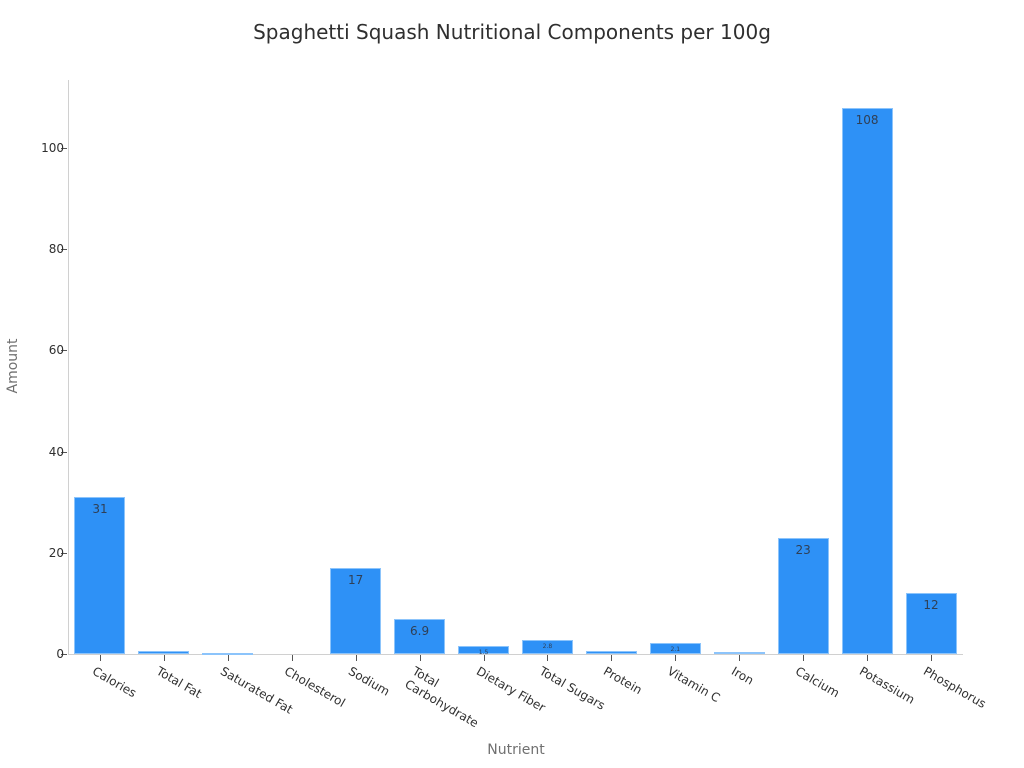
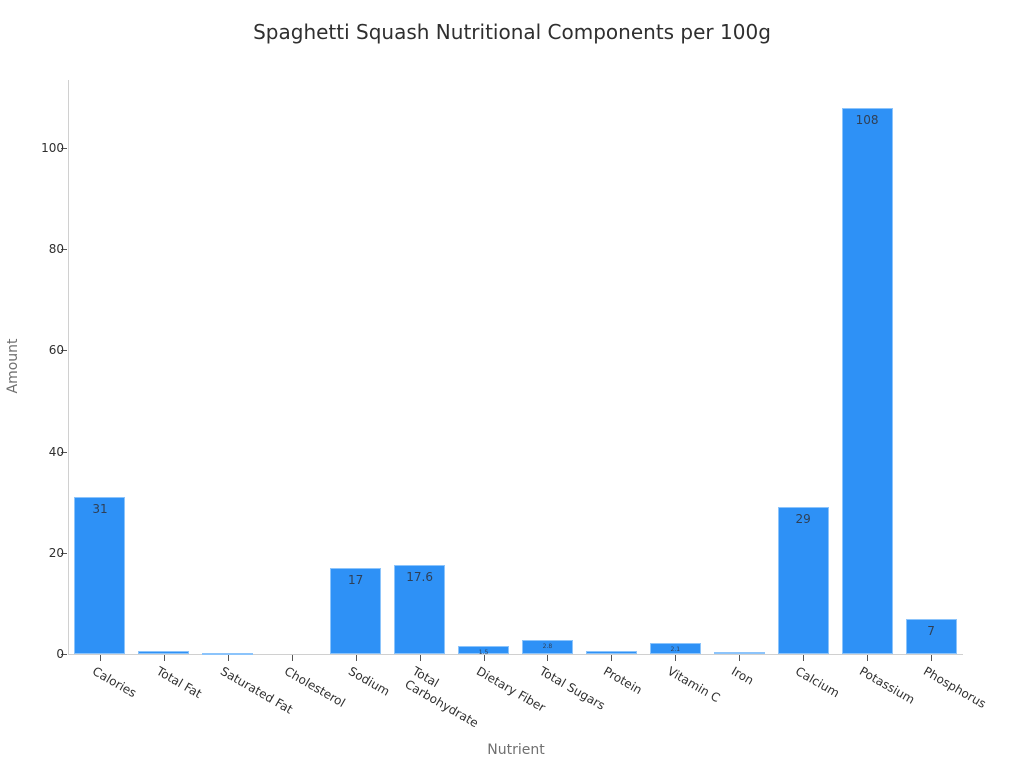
Total Carbohydrate: 6.9 -> 17.6
Calcium: 23 -> 29
Phosphorus: 12 -> 7
